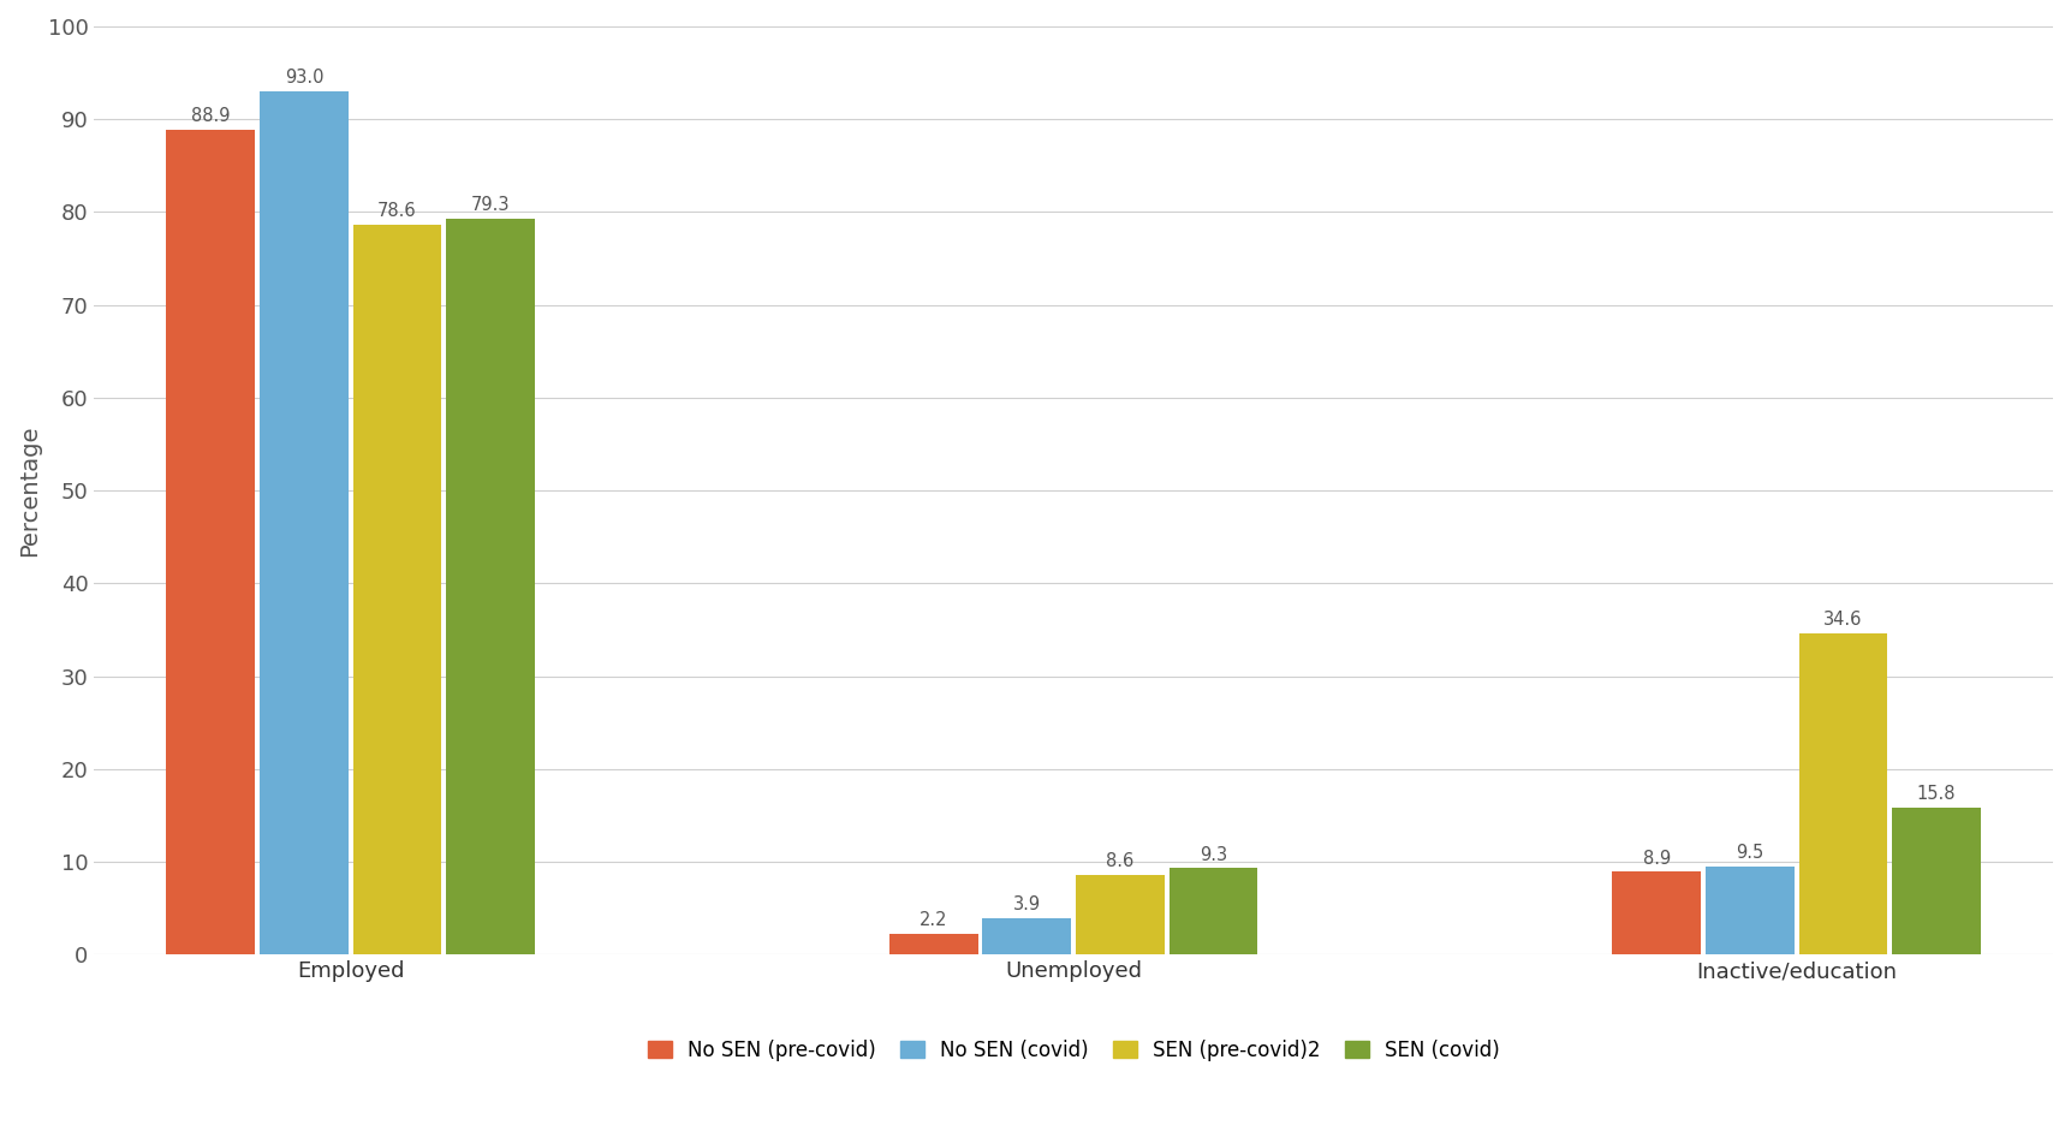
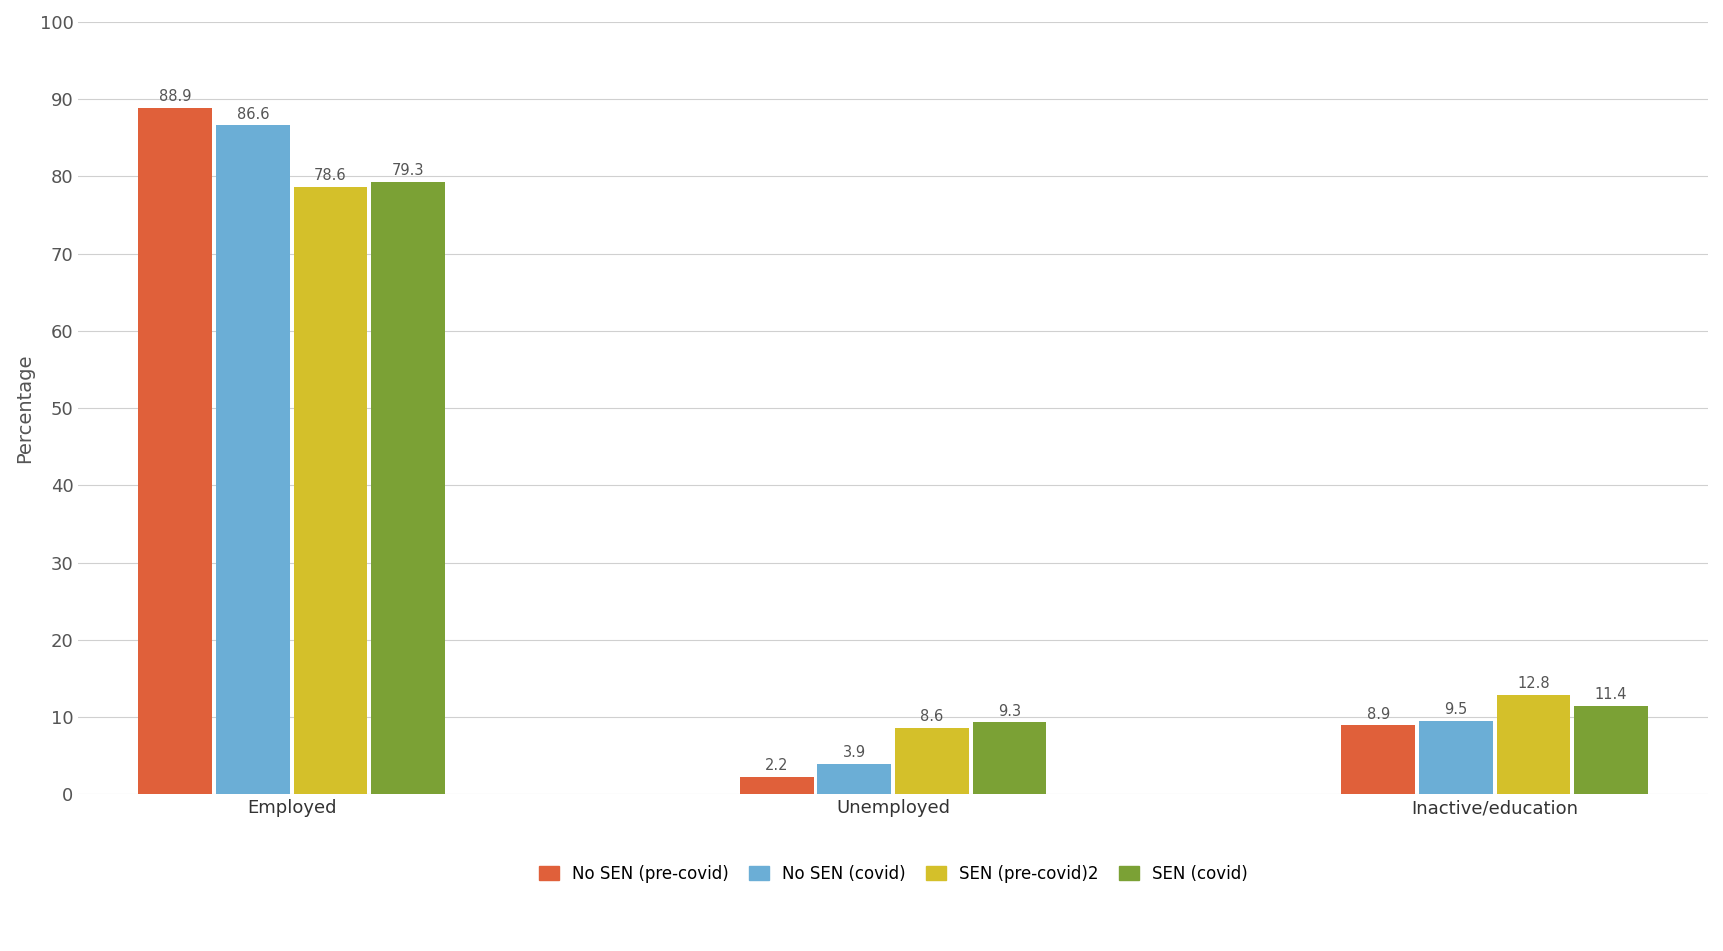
No SEN (covid)/Employed: 93.0 -> 86.6
SEN (pre-covid)2/Inactive/education: 34.6 -> 12.8
SEN (covid)/Inactive/education: 15.8 -> 11.4
